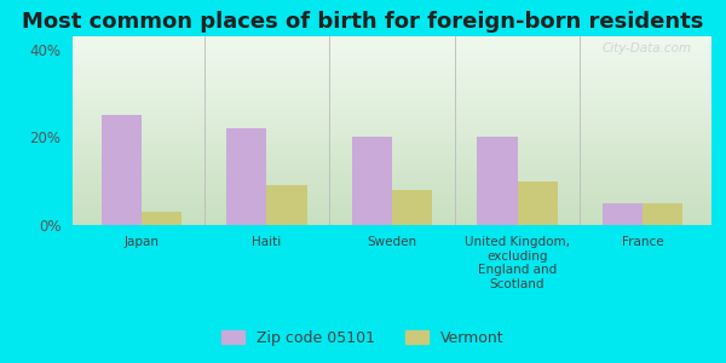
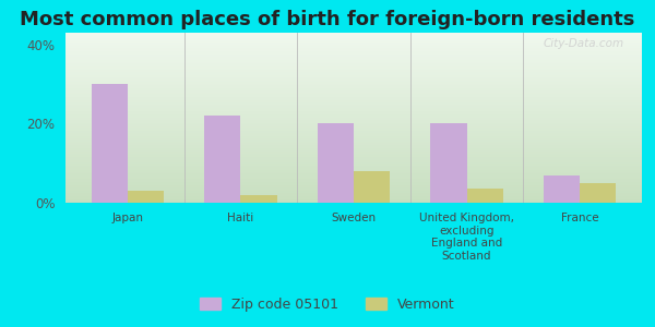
Zip code 05101/Japan: 25% -> 30%
Vermont/Haiti: 9.0% -> 2.0%
Vermont/United Kingdom, excluding England and Scotland: 10.0% -> 3.5%
Zip code 05101/France: 5% -> 7%
